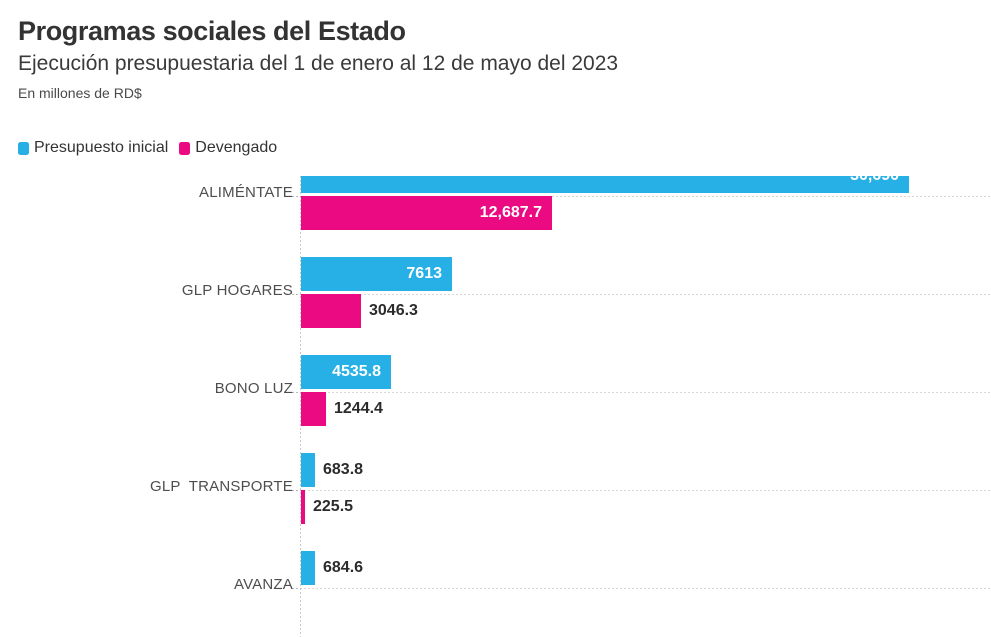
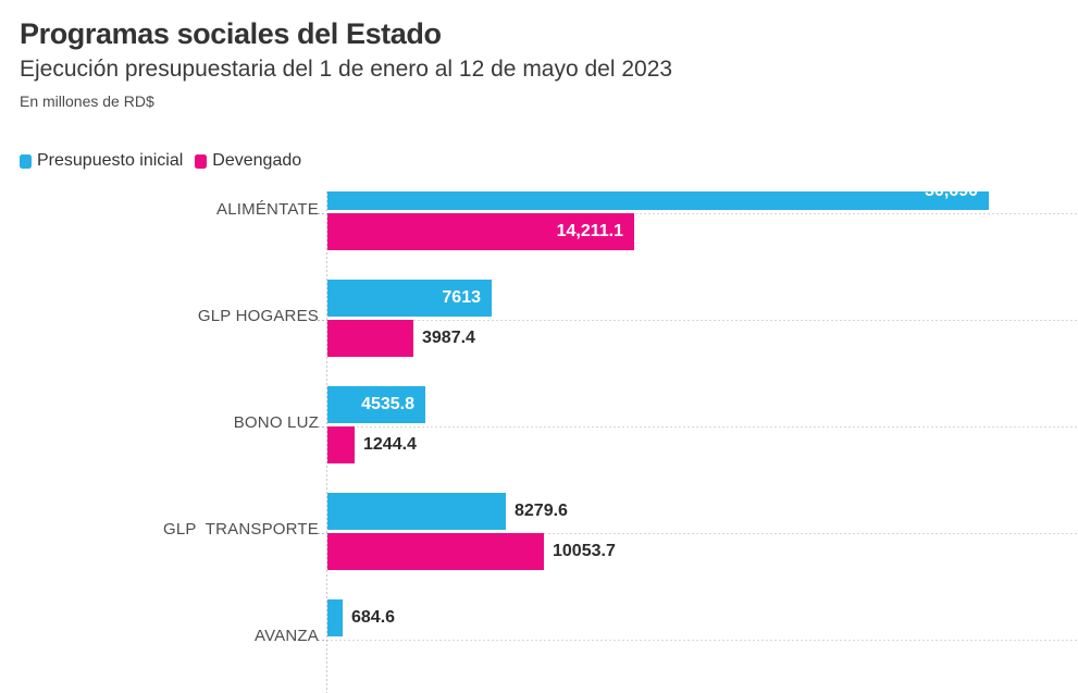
Devengado/ALIMÉNTATE: 12,687.7 -> 14,211.1
Devengado/GLP HOGARES: 3046.3 -> 3987.4
Presupuesto inicial/GLP TRANSPORTE: 683.8 -> 8279.6
Devengado/GLP TRANSPORTE: 225.5 -> 10053.7
